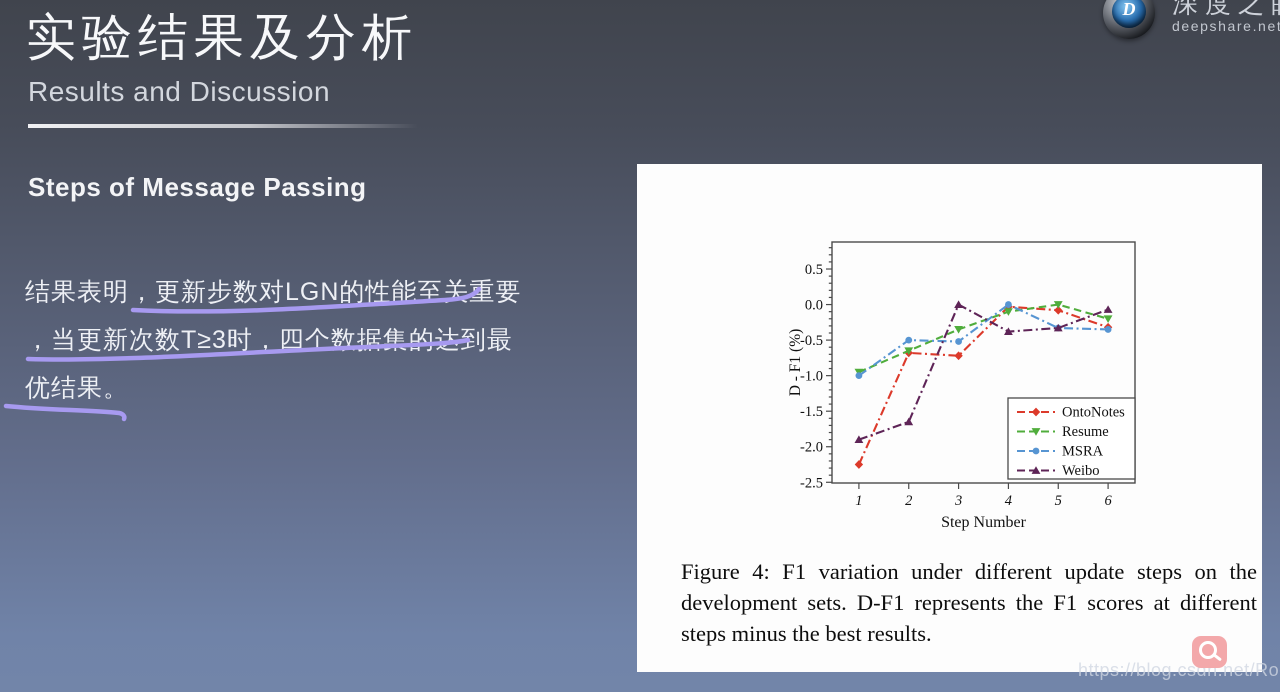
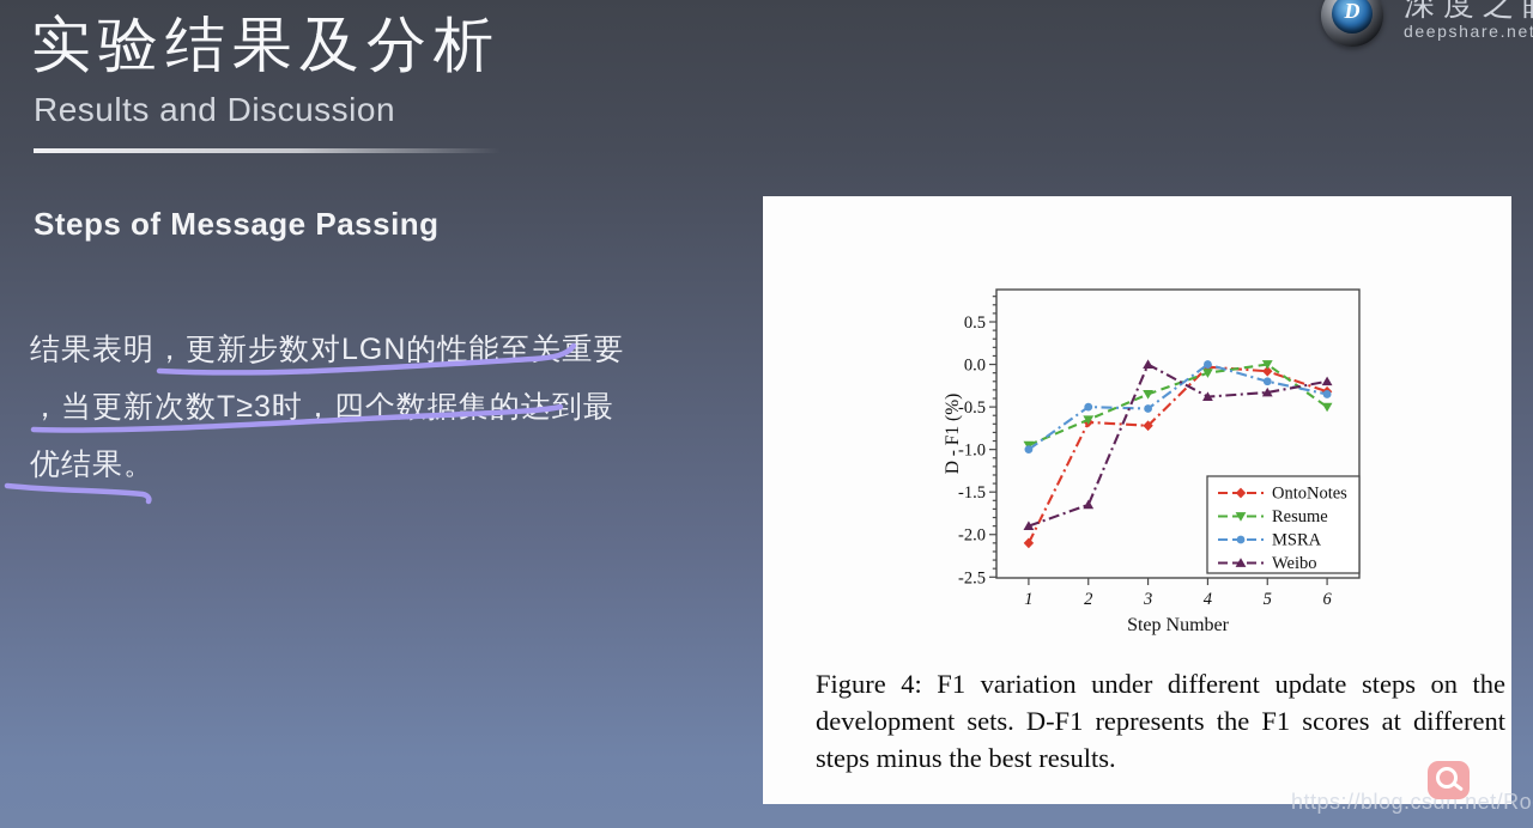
OntoNotes/1: -2.2 -> -2.1
MSRA/5: -0.3 -> -0.2
Resume/6: -0.2 -> -0.5
Weibo/6: -0.1 -> -0.2
